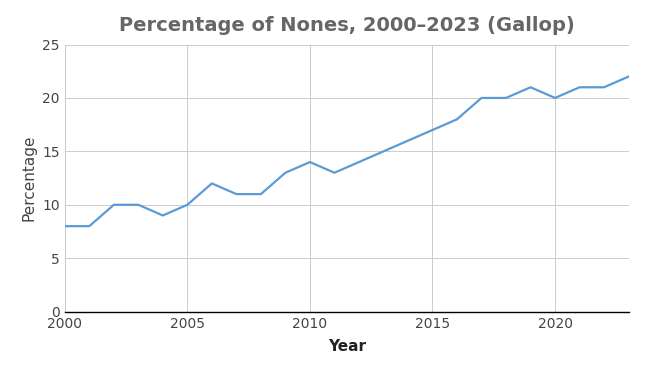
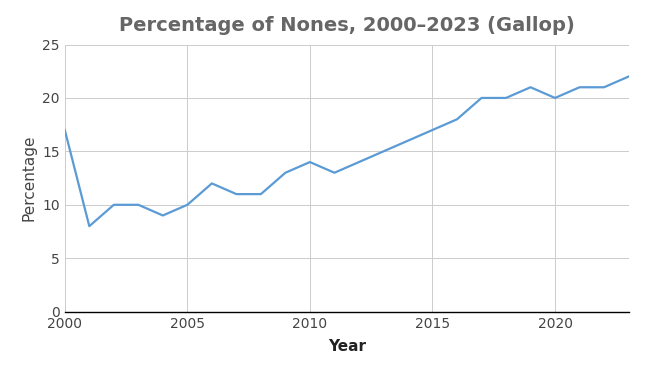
2000: 8 -> 17
